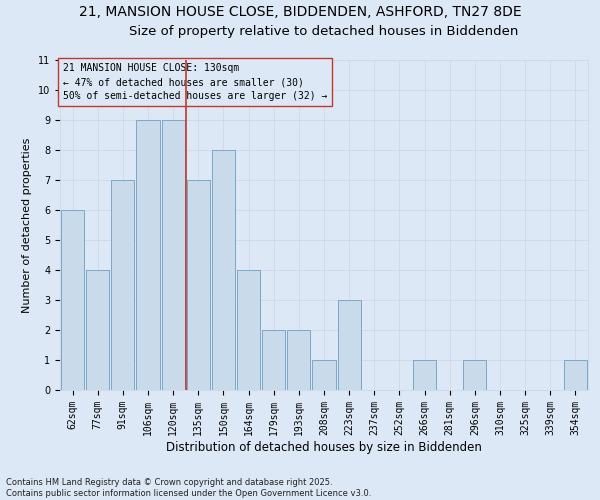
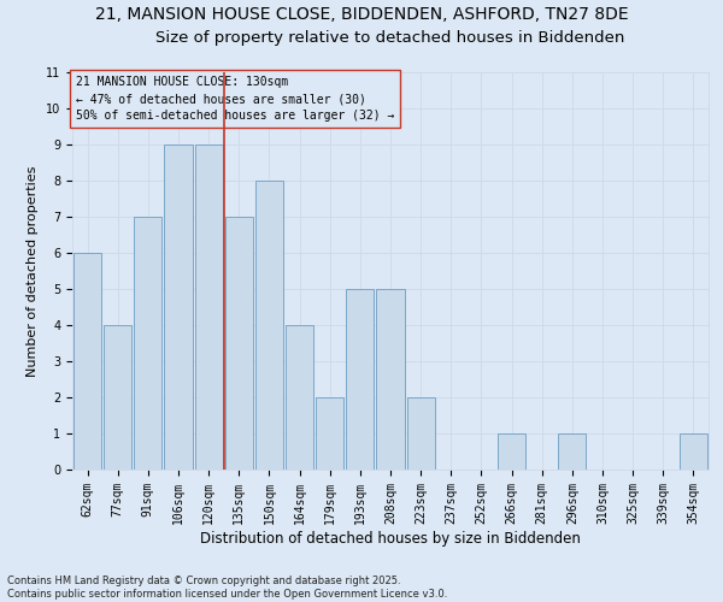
193sqm: 2 -> 5
208sqm: 1 -> 5
223sqm: 3 -> 2
